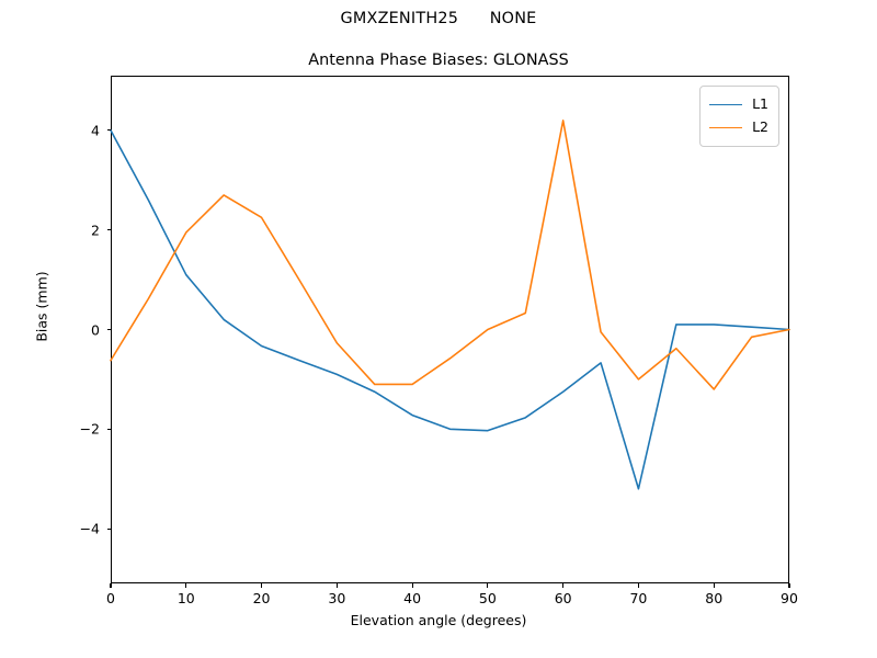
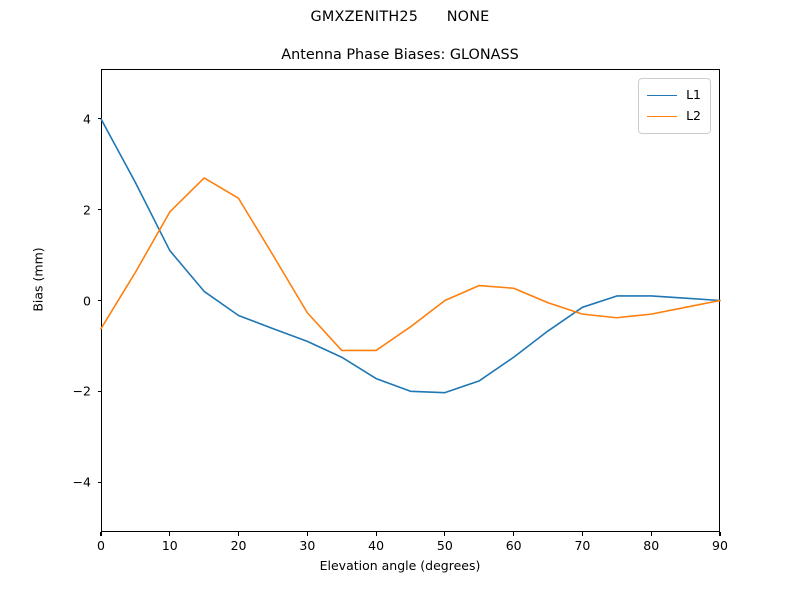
L2/60: 4.2 -> 0.3
L1/70: -3.2 -> -0.1
L2/70: -1.0 -> -0.3
L2/80: -1.2 -> -0.3
